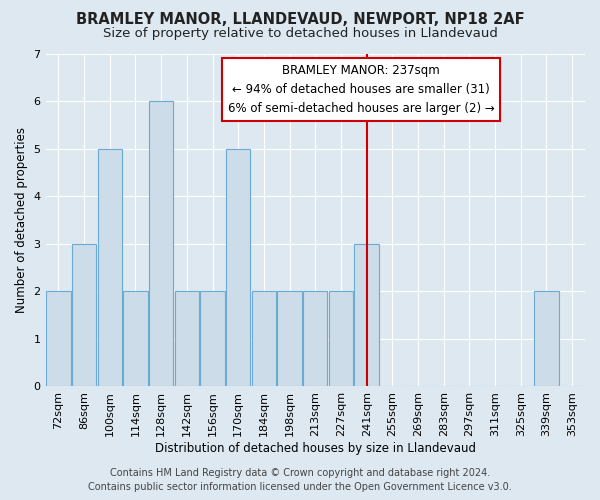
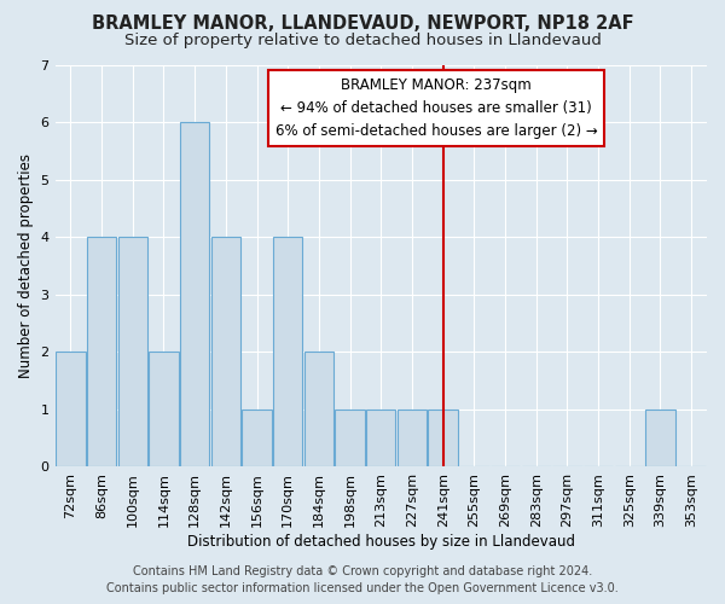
86sqm: 3 -> 4
100sqm: 5 -> 4
142sqm: 2 -> 4
156sqm: 2 -> 1
170sqm: 5 -> 4
198sqm: 2 -> 1
213sqm: 2 -> 1
227sqm: 2 -> 1
241sqm: 3 -> 1
339sqm: 2 -> 1
